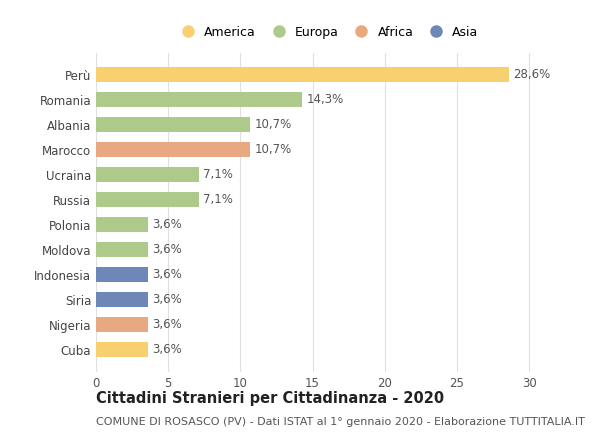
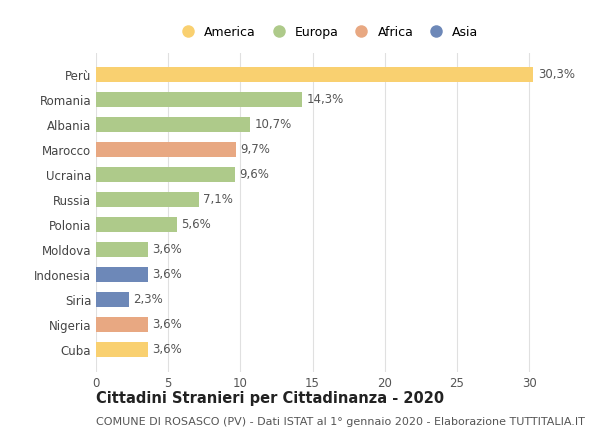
Perù: 28,6% -> 30,3%
Marocco: 10,7% -> 9,7%
Ucraina: 7,1% -> 9,6%
Polonia: 3,6% -> 5,6%
Siria: 3,6% -> 2,3%
